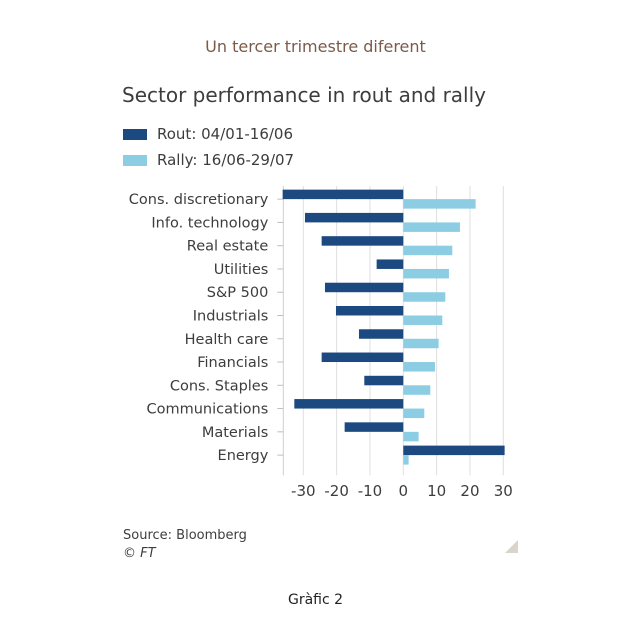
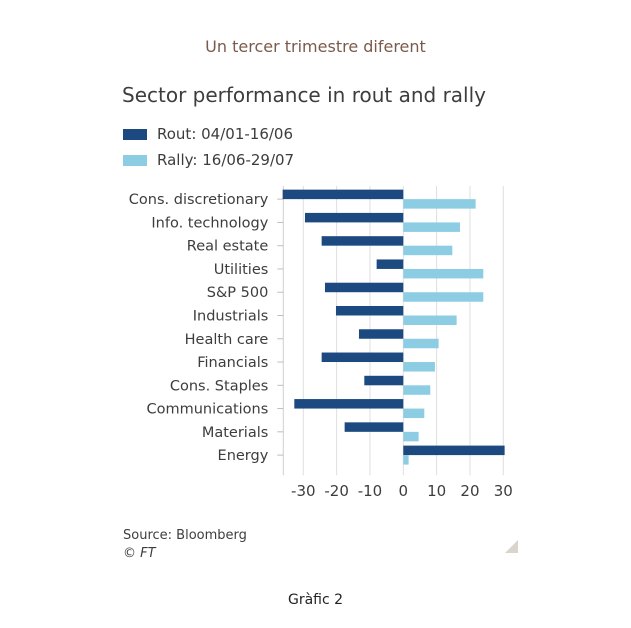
Rally: 16/06-29/07/Utilities: 14 -> 24
Rally: 16/06-29/07/S&P 500: 13 -> 24
Rally: 16/06-29/07/Industrials: 12 -> 16
